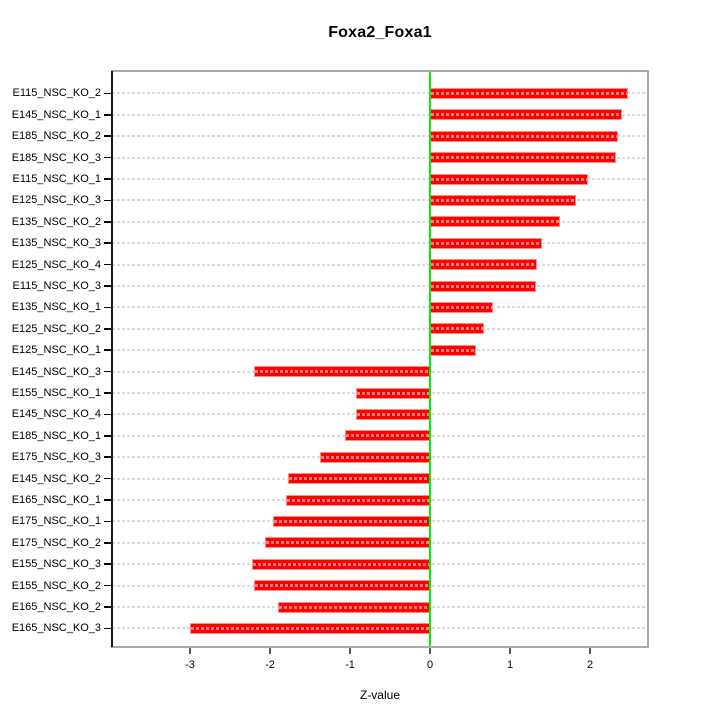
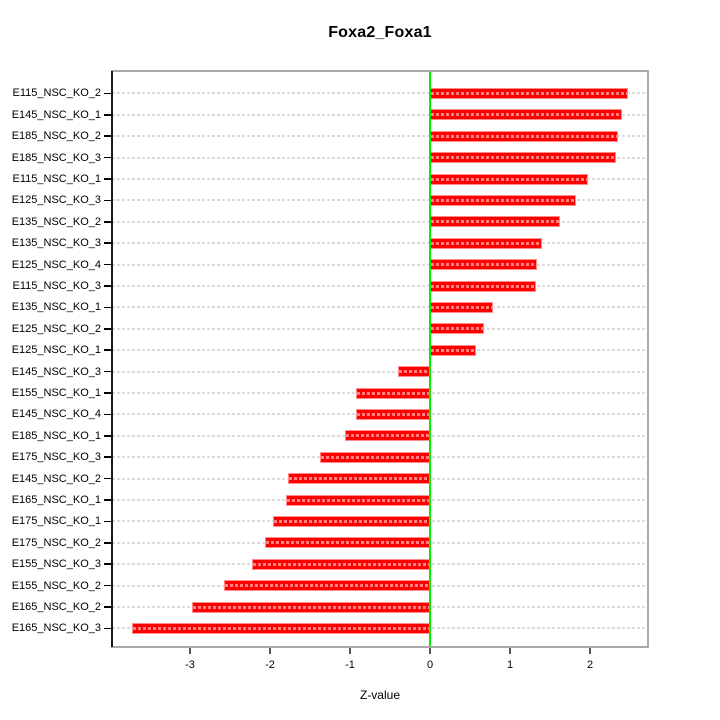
E145_NSC_KO_3: -2.2 -> -0.4
E155_NSC_KO_2: -2.2 -> -2.6
E165_NSC_KO_2: -1.9 -> -3.0
E165_NSC_KO_3: -3.0 -> -3.7
